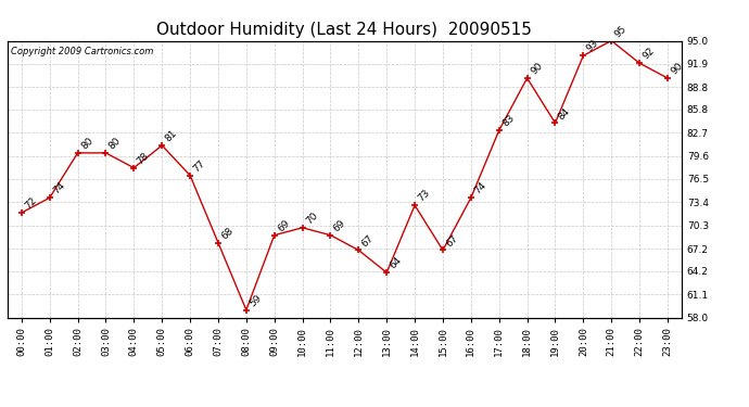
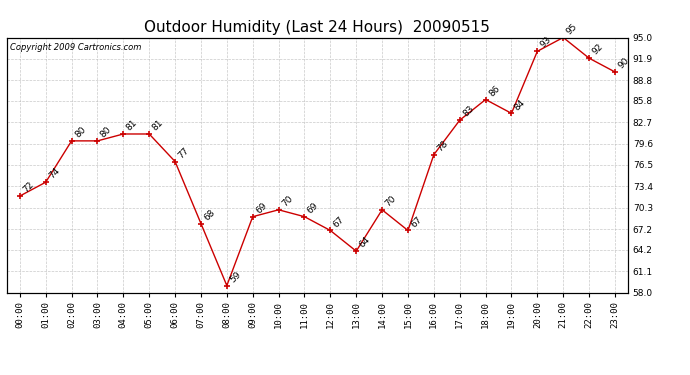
04:00: 78 -> 81
14:00: 73 -> 70
16:00: 74 -> 78
18:00: 90 -> 86
